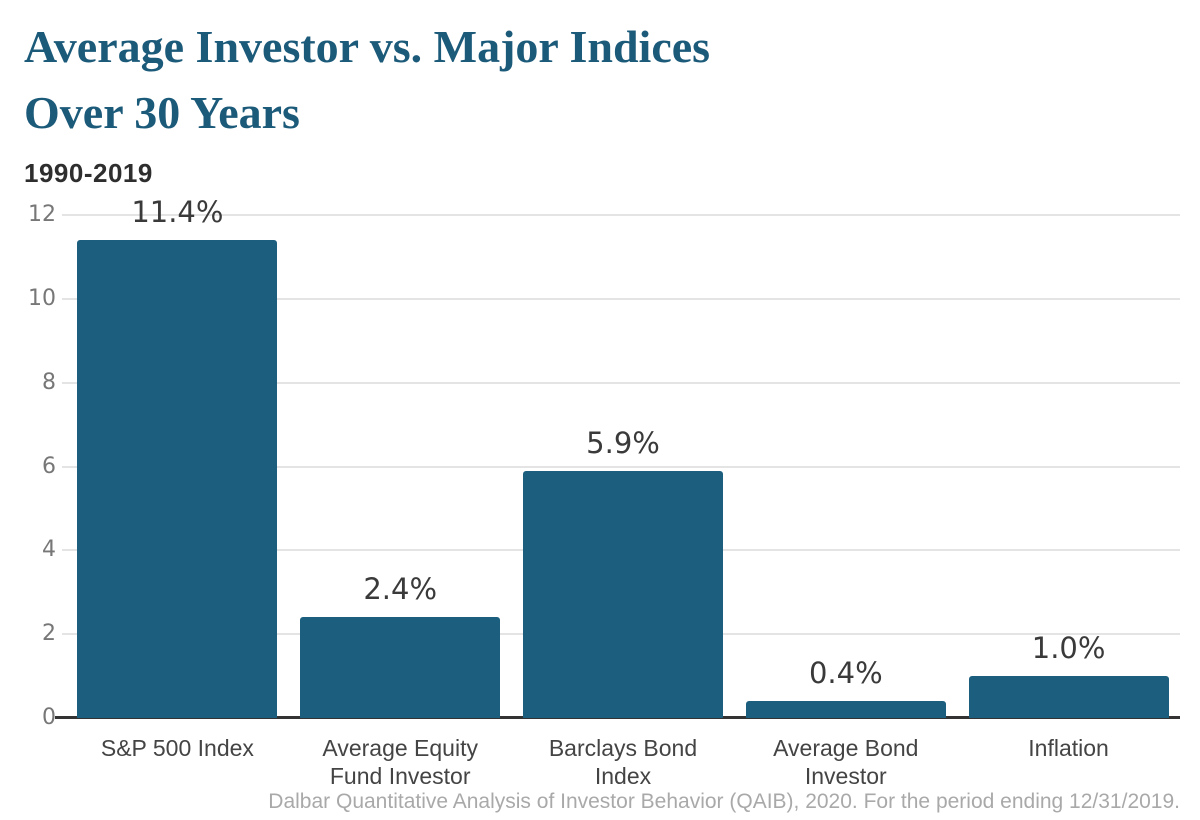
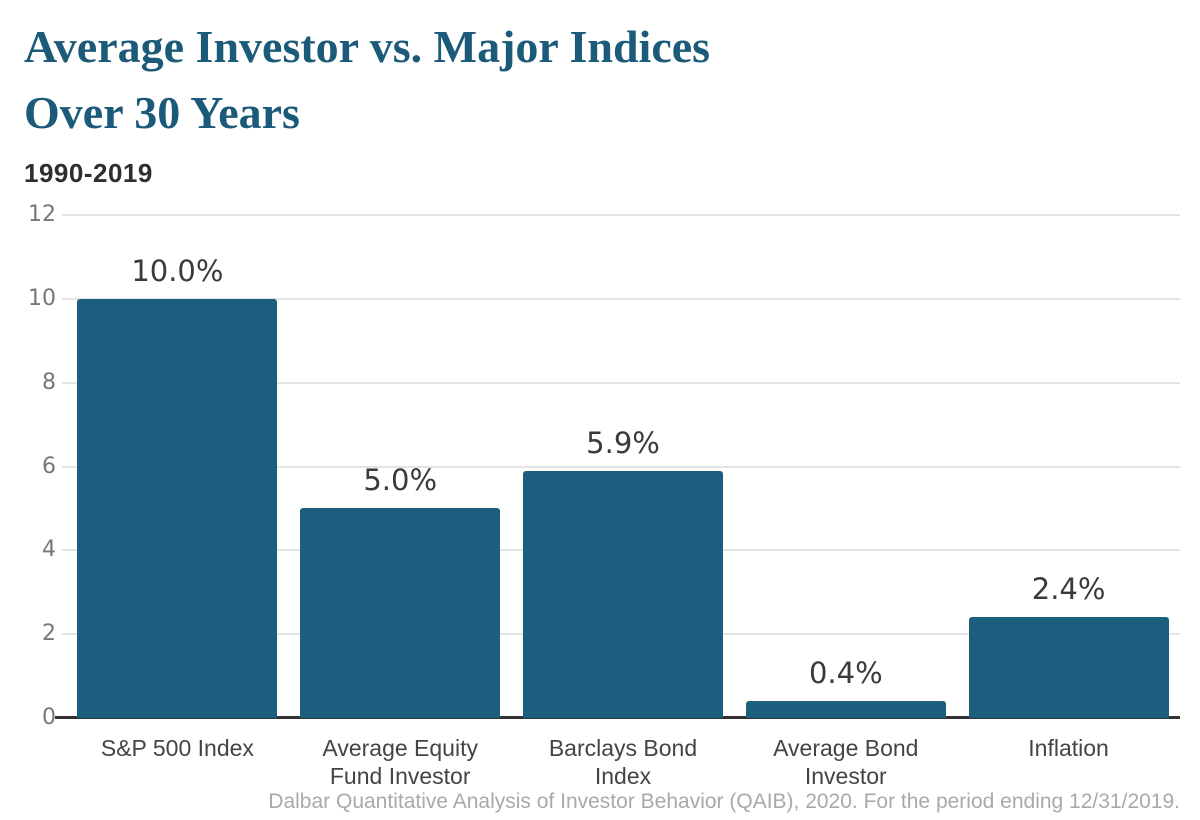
S&P 500 Index: 11.4% -> 10.0%
Average Equity Fund Investor: 2.4% -> 5.0%
Inflation: 1.0% -> 2.4%
